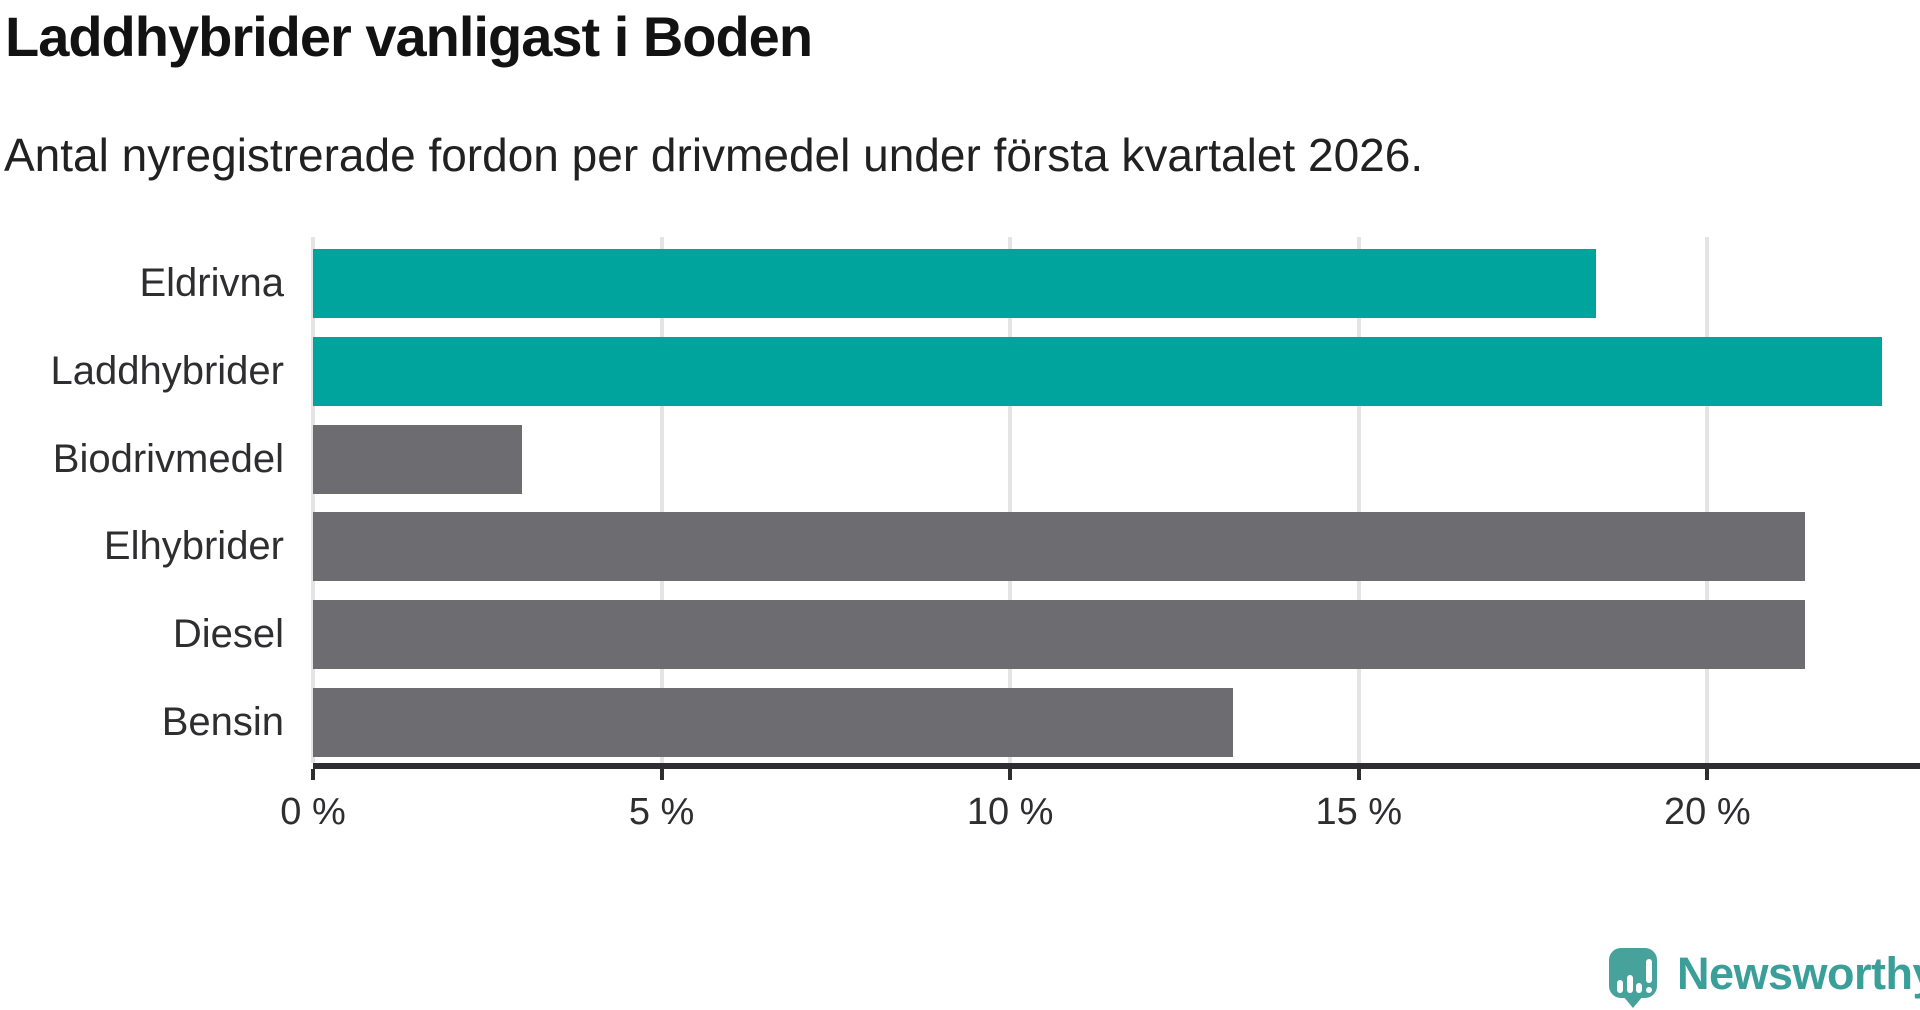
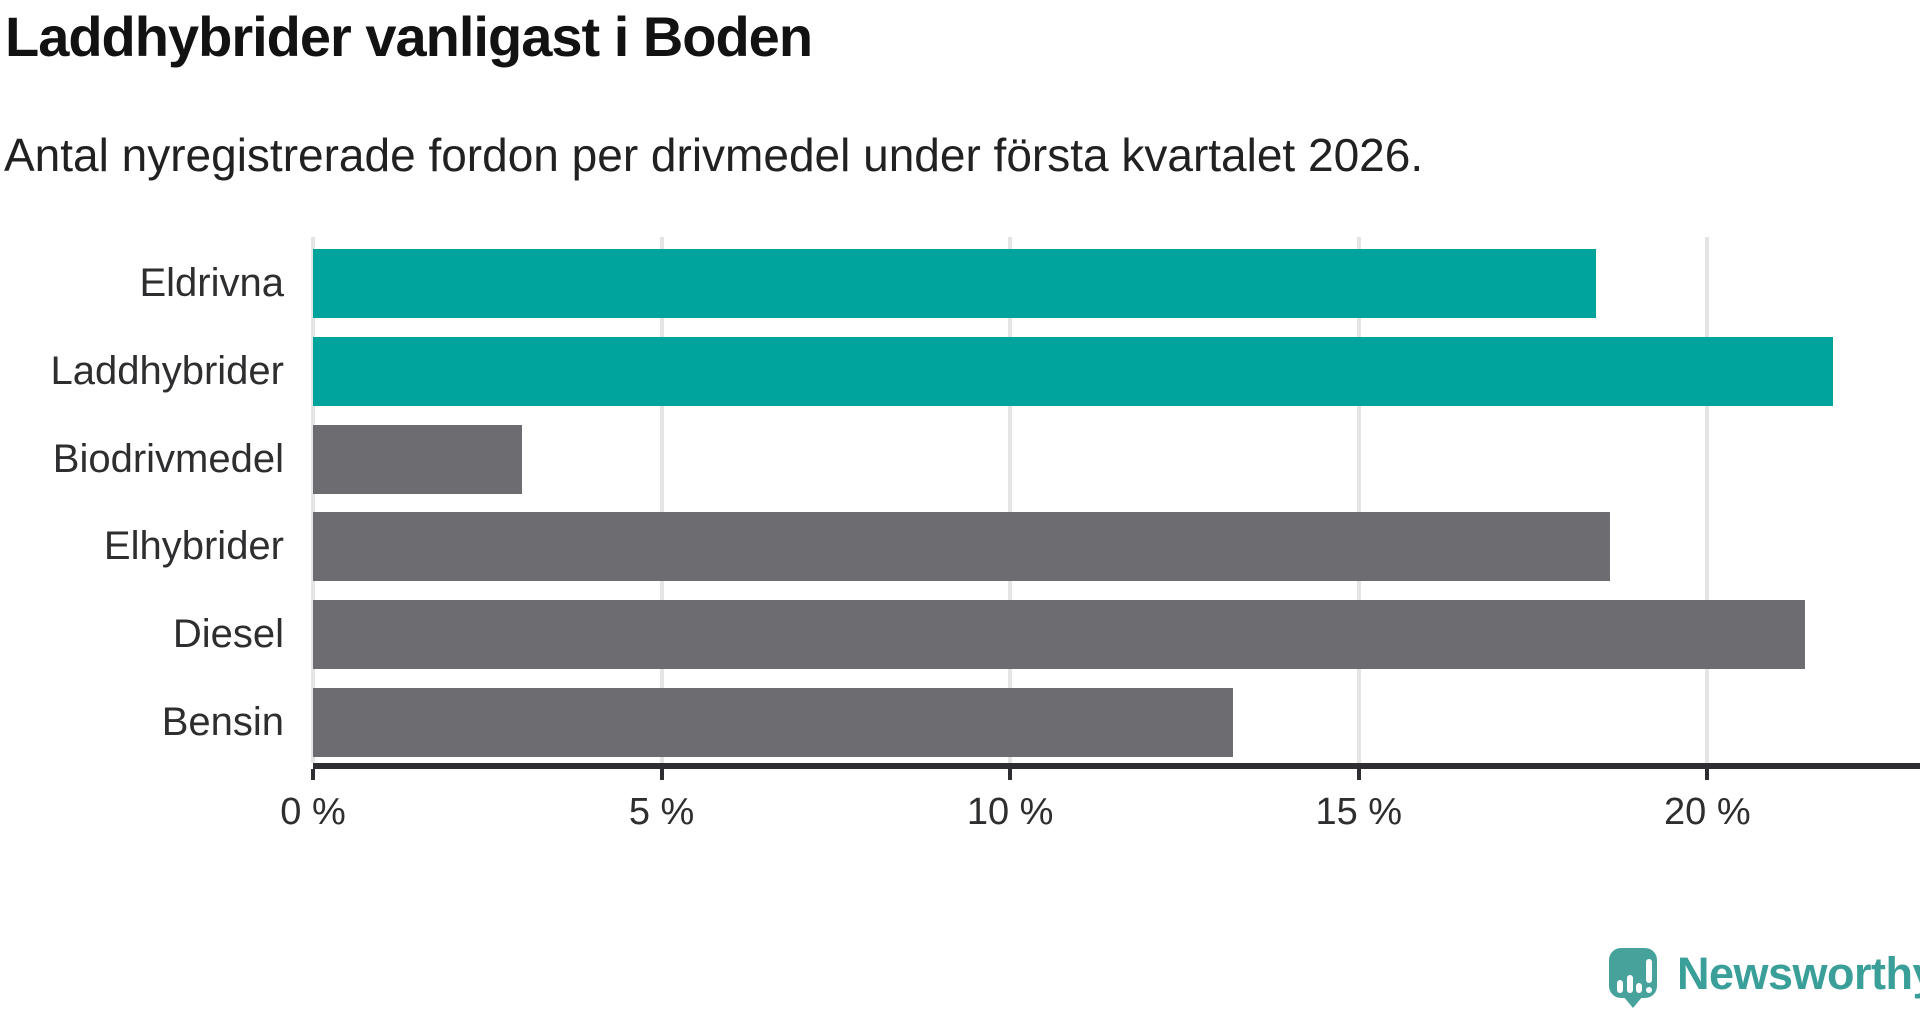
Laddhybrider: 22.5% -> 21.8%
Elhybrider: 21.4% -> 18.6%
